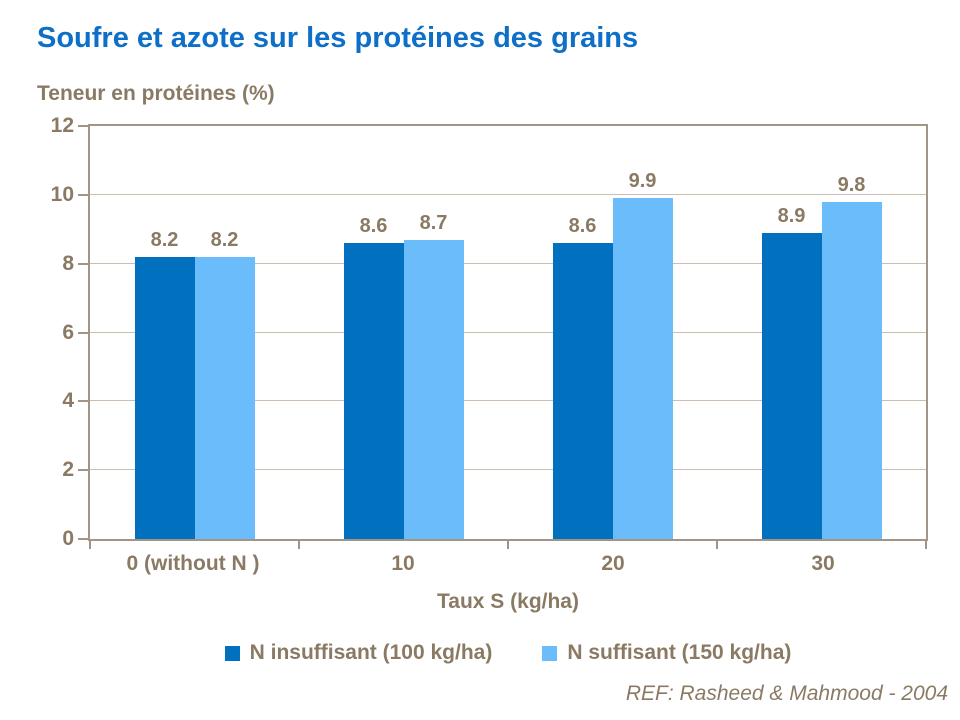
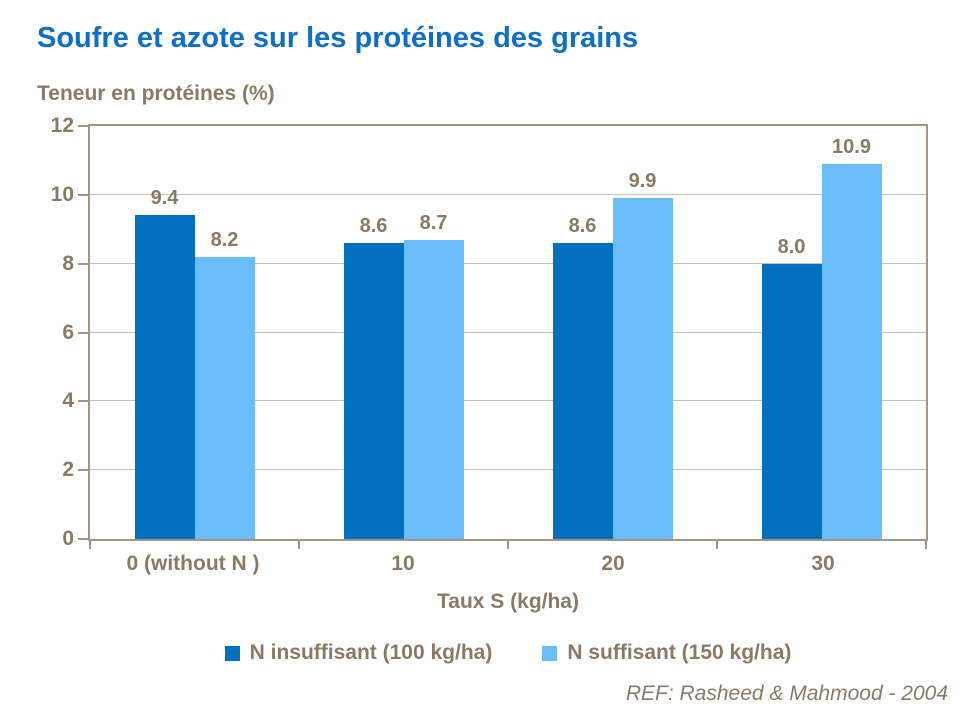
N insuffisant (100 kg/ha)/0 (without N ): 8.2 -> 9.4
N insuffisant (100 kg/ha)/30: 8.9 -> 8.0
N suffisant (150 kg/ha)/30: 9.8 -> 10.9
